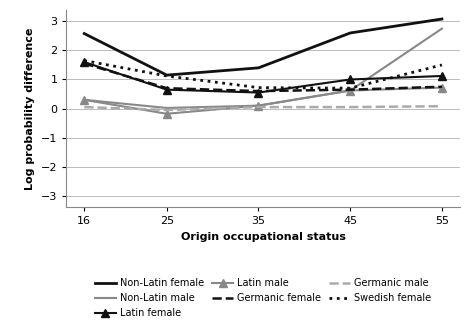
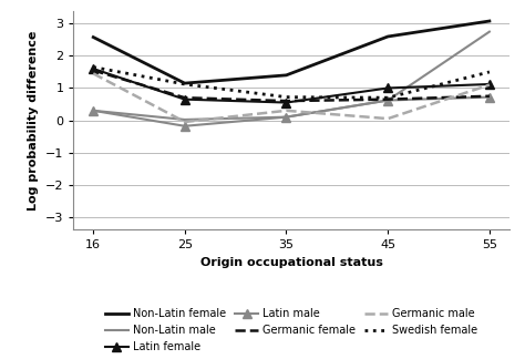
Germanic male/16: 0.05 -> 1.45
Germanic male/35: 0.05 -> 0.30
Germanic male/55: 0.08 -> 1.10
